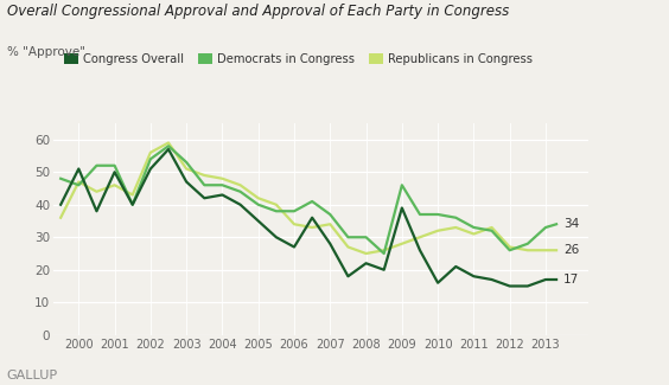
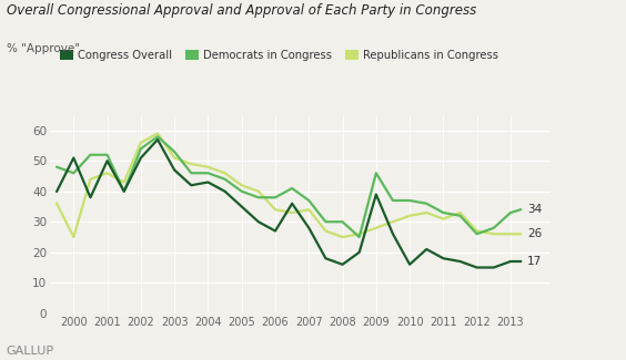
Republicans in Congress/2000: 47 -> 25
Congress Overall/2008: 22 -> 16
